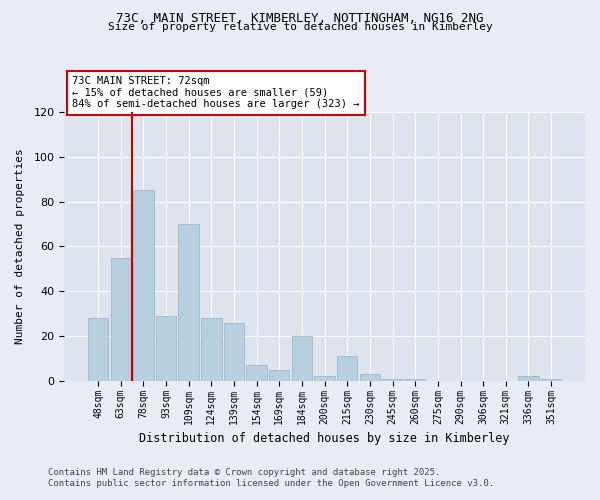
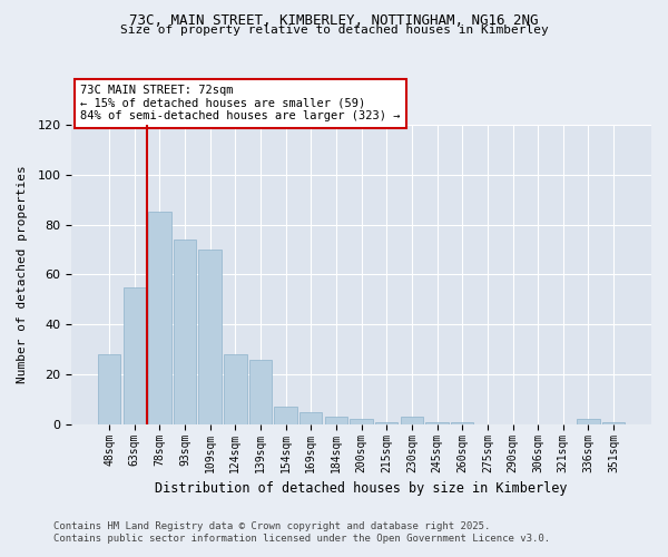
93sqm: 29 -> 74
184sqm: 20 -> 3
215sqm: 11 -> 1
